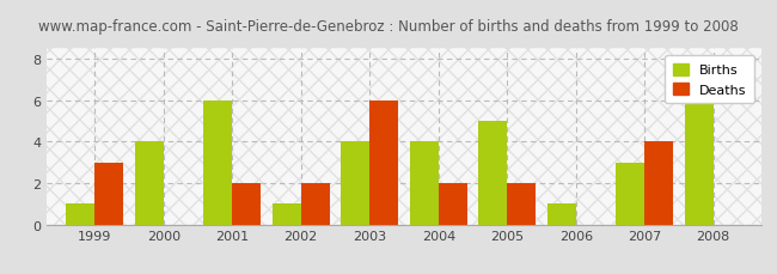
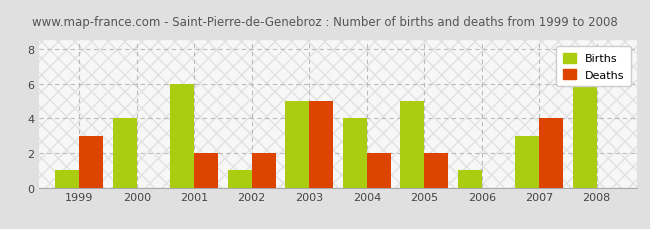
Births/2003: 4 -> 5
Deaths/2003: 6 -> 5
